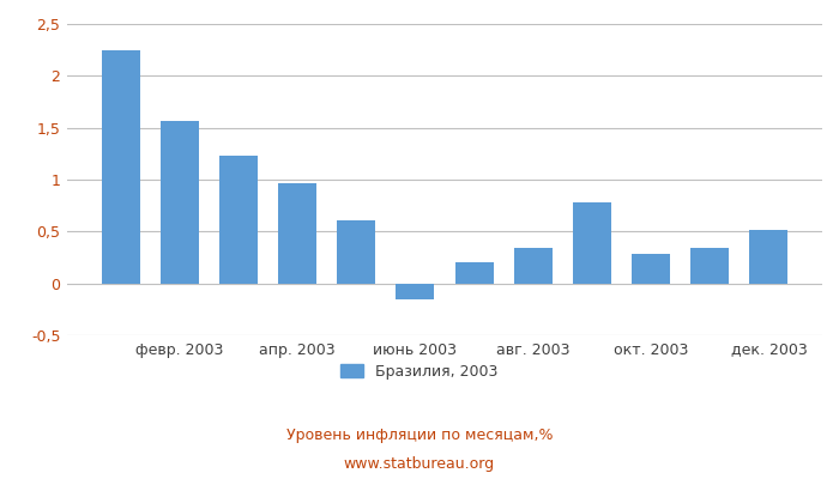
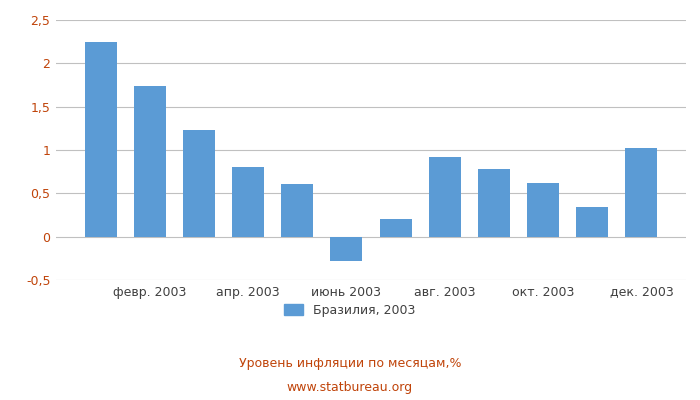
февр. 2003: 1,57 -> 1,74
апр. 2003: 0,97 -> 0,80
июнь 2003: -0,15 -> -0,28
авг. 2003: 0,34 -> 0,92
окт. 2003: 0,29 -> 0,62
дек. 2003: 0,52 -> 1,02
